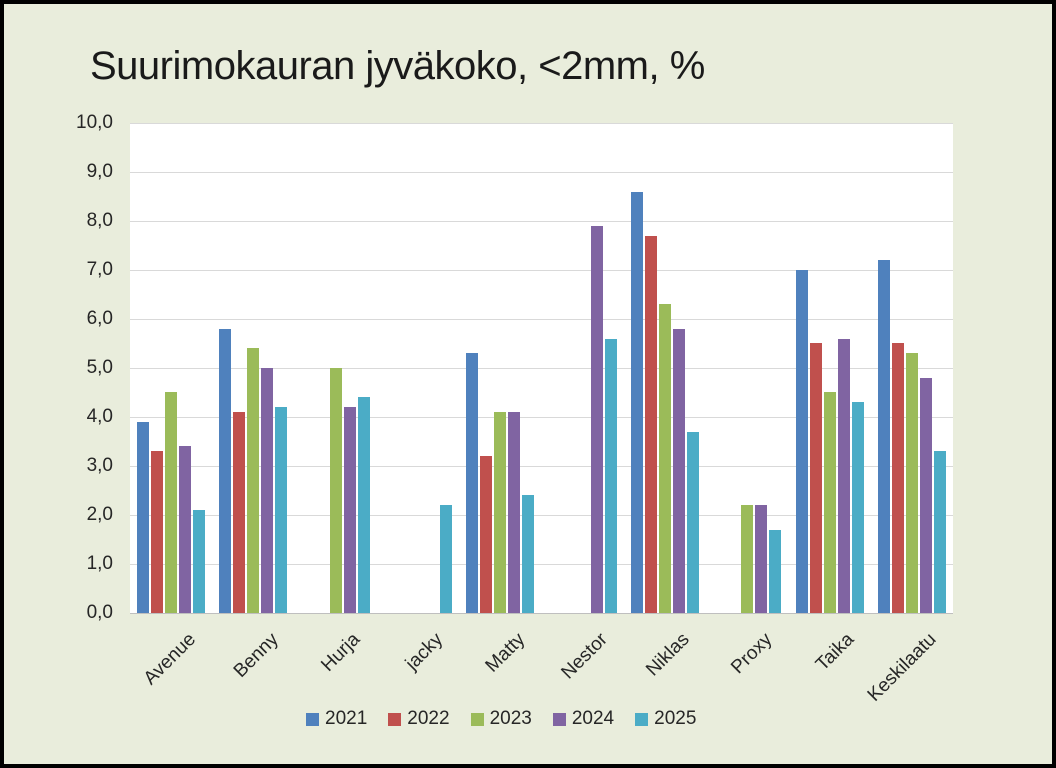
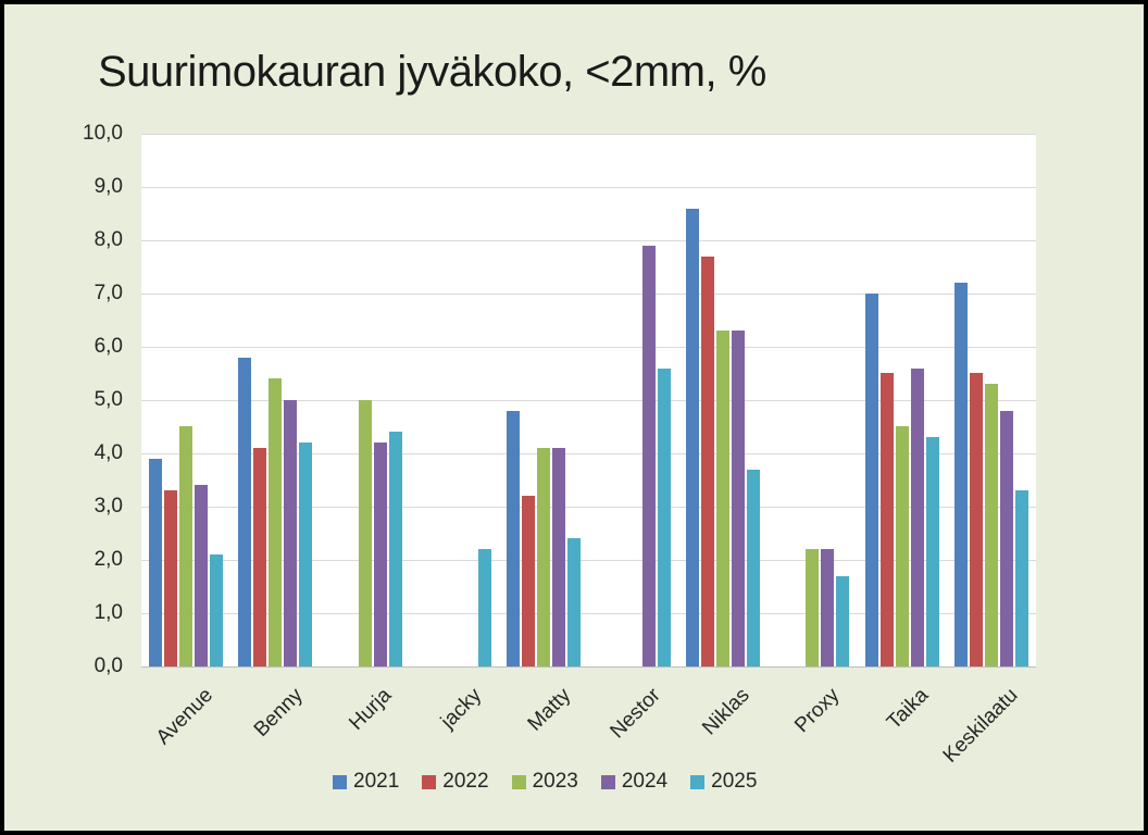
2021/Matty: 5,3 -> 4,8
2024/Niklas: 5,8 -> 6,3
